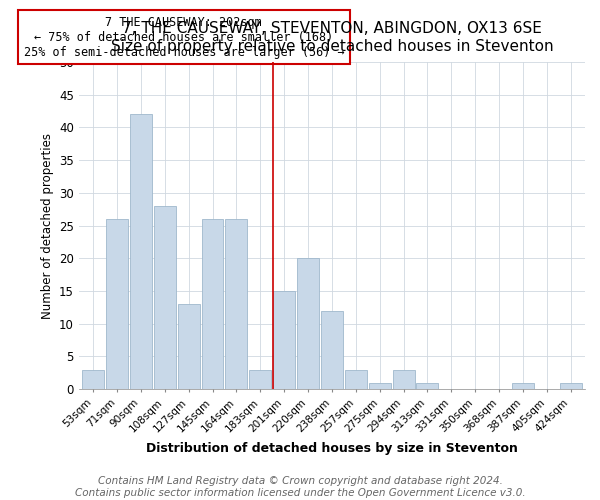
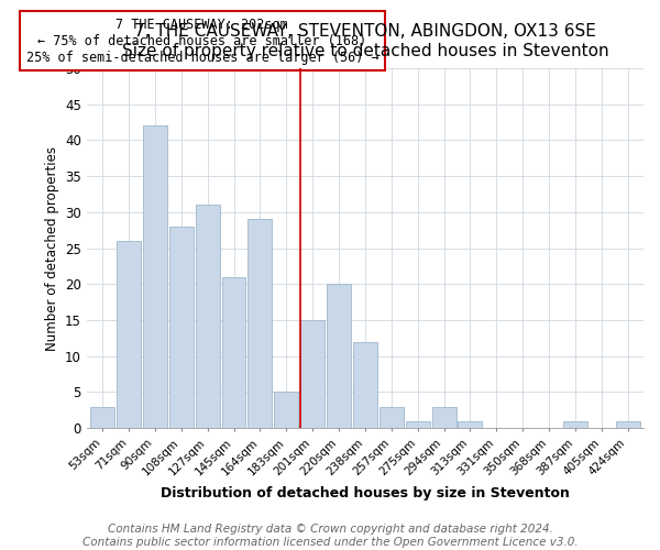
127sqm: 13 -> 31
145sqm: 26 -> 21
164sqm: 26 -> 29
183sqm: 3 -> 5
